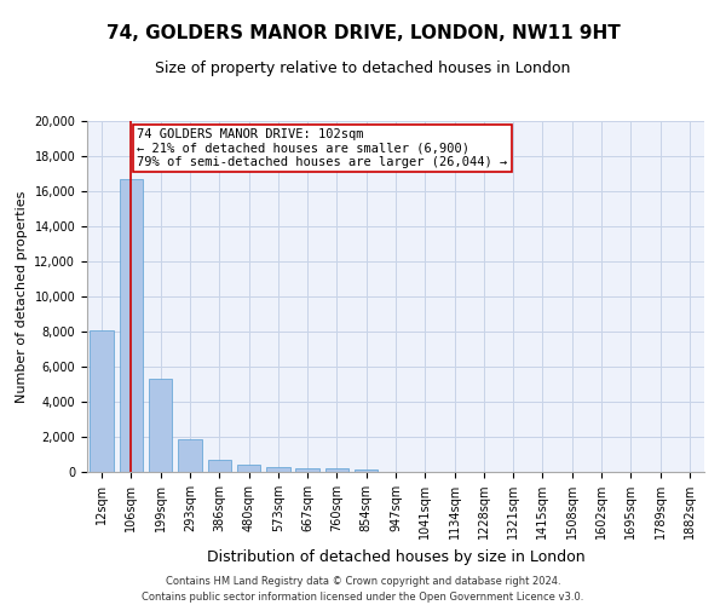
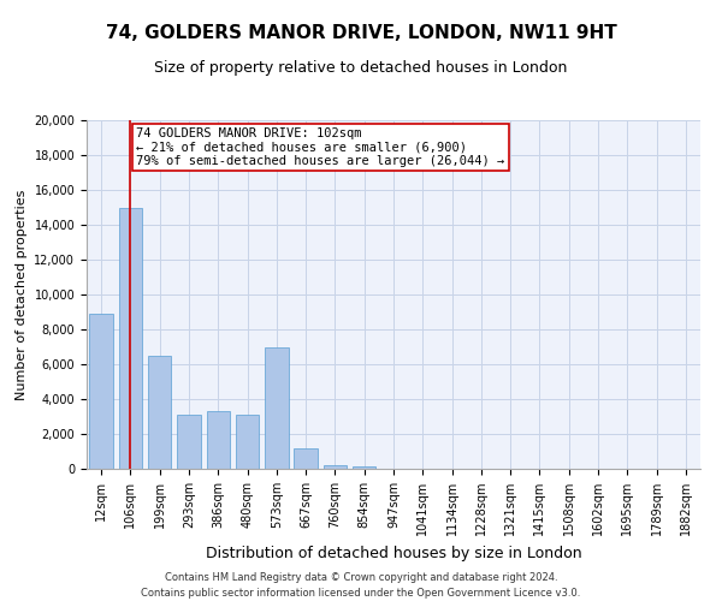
12sqm: 8,100 -> 8,900
106sqm: 16,700 -> 15,000
199sqm: 5,300 -> 6,500
293sqm: 1,800 -> 3,100
386sqm: 700 -> 3,300
480sqm: 400 -> 3,100
573sqm: 300 -> 7,000
667sqm: 200 -> 1,200
